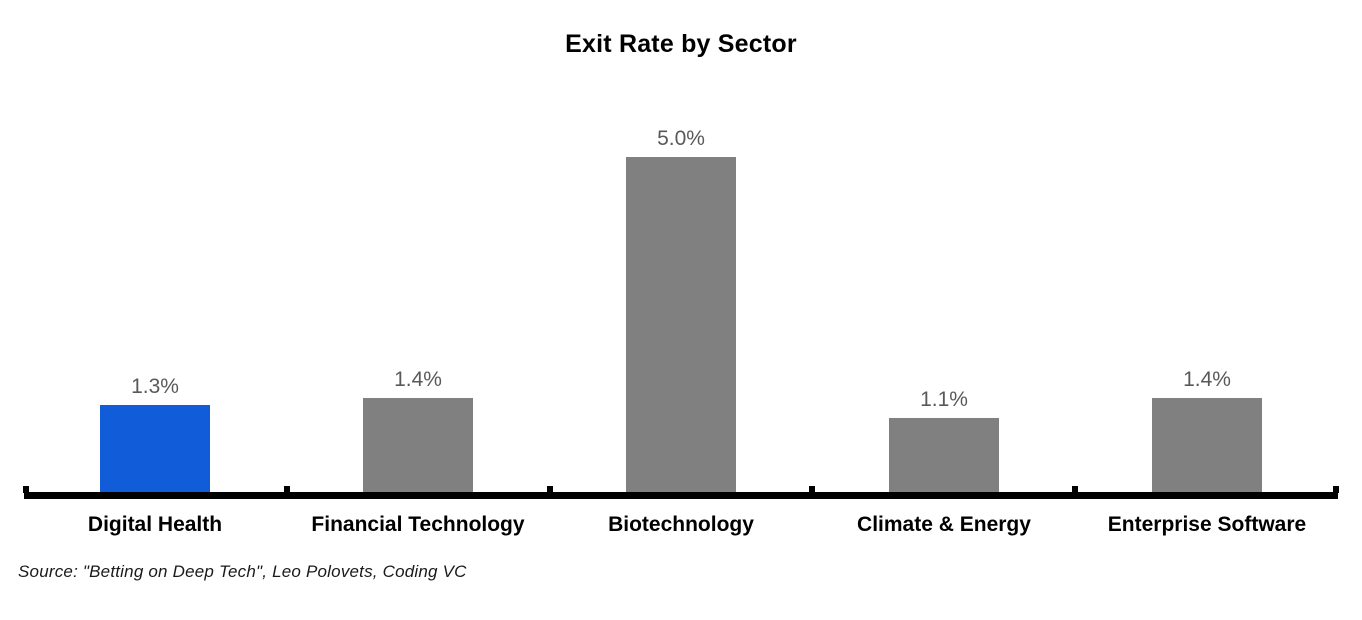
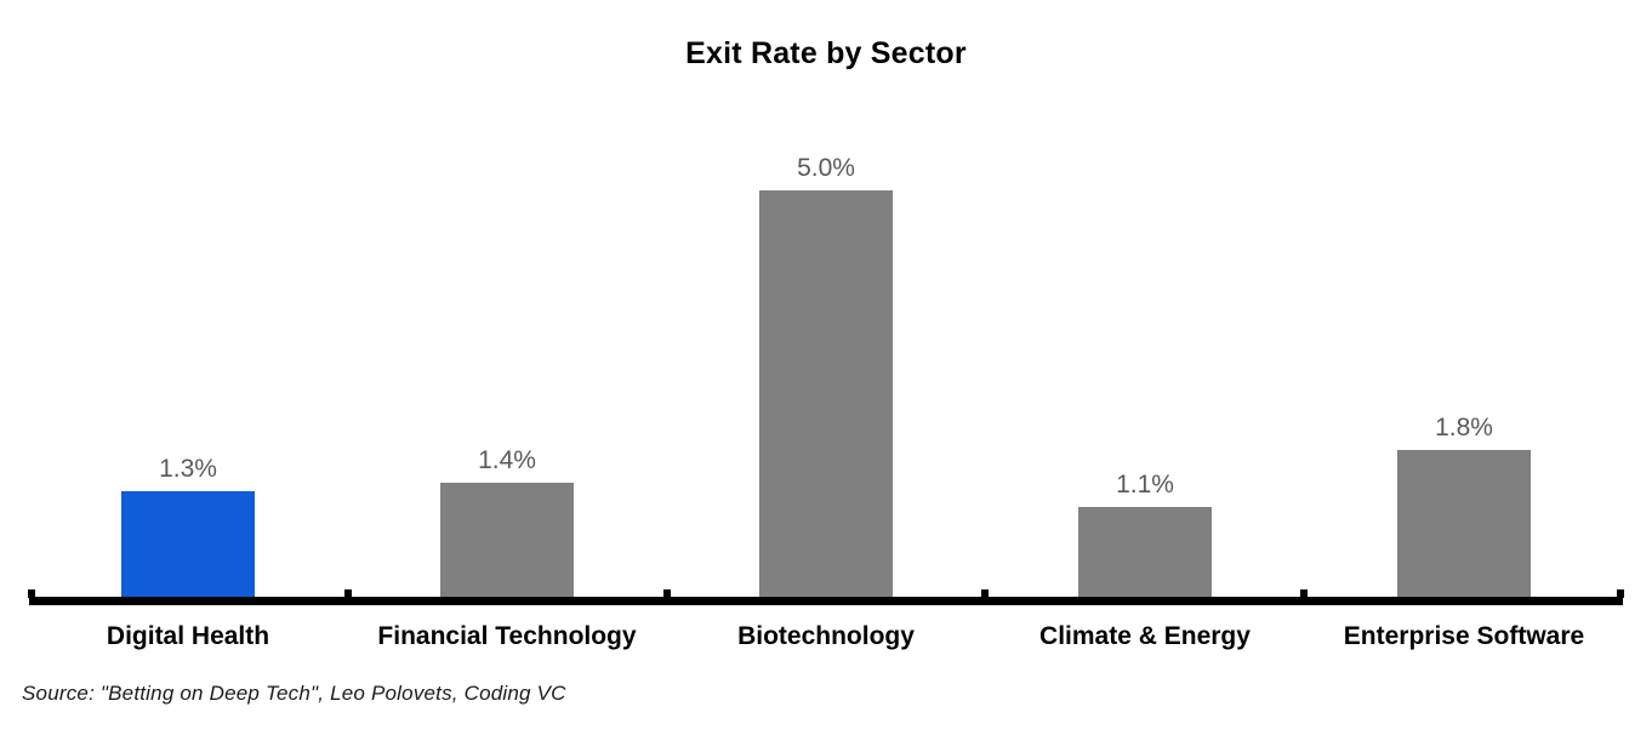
Enterprise Software: 1.4% -> 1.8%
